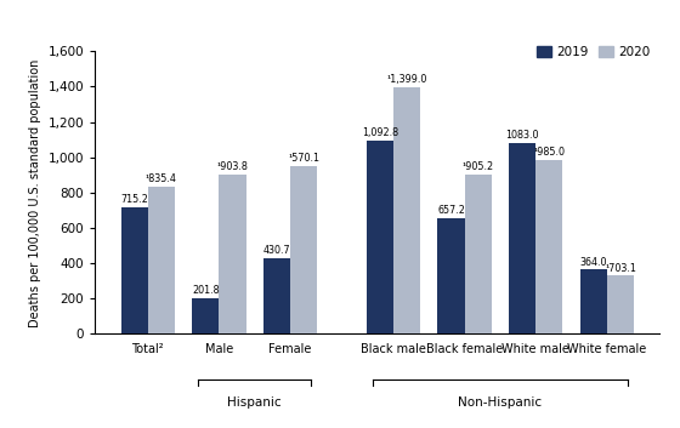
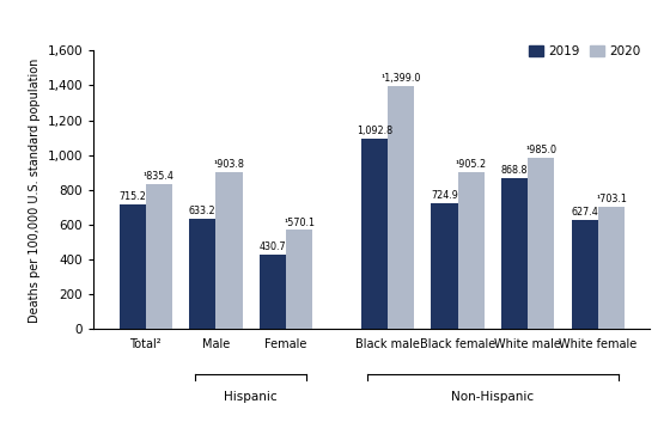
2019/Male: 201.8 -> 633.2
2020/Female: 950 -> 570
2019/Black female: 657.2 -> 724.9
2019/White male: 1083.0 -> 868.8
2019/White female: 364.0 -> 627.4
2020/White female: 330 -> 700
